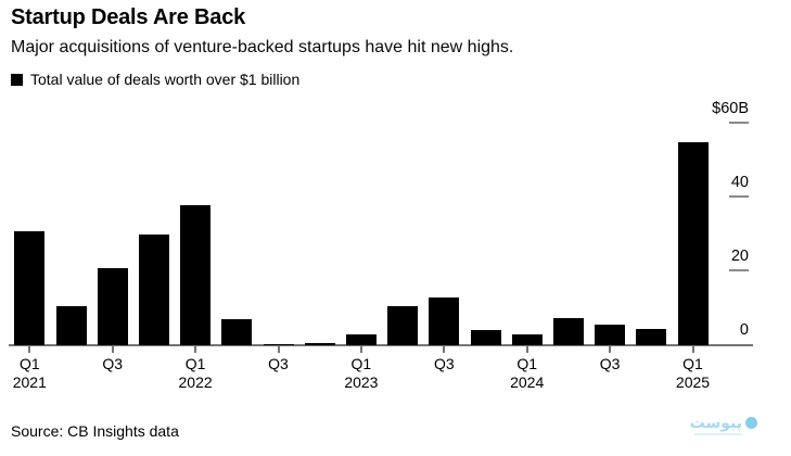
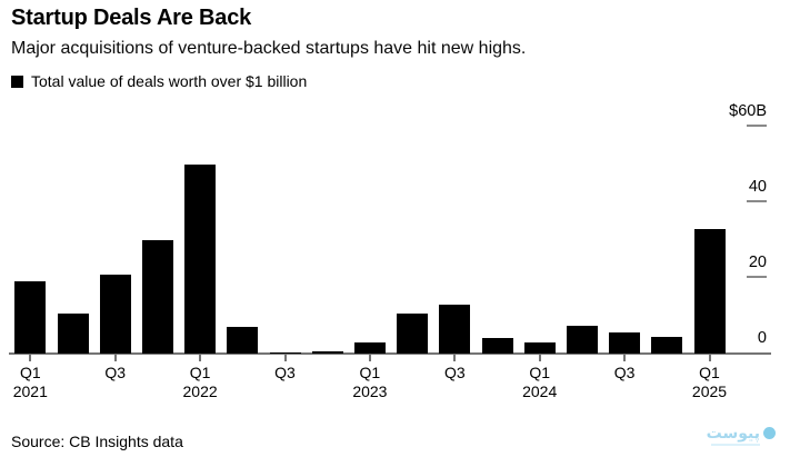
Q1 2021: $31B -> $19B
Q1 2022: $38B -> $50B
Q1 2025: $55B -> $33B
